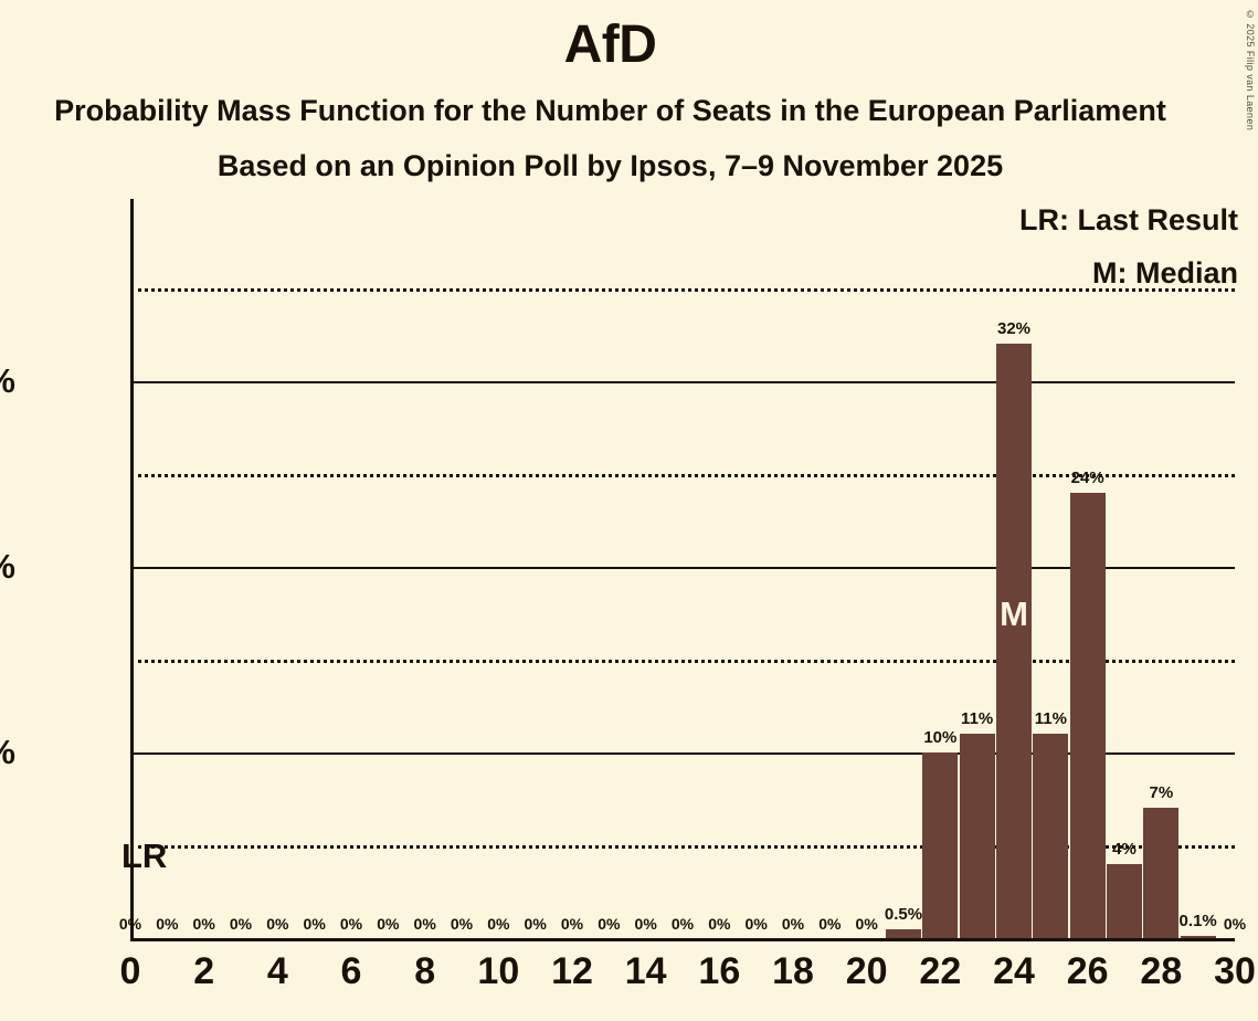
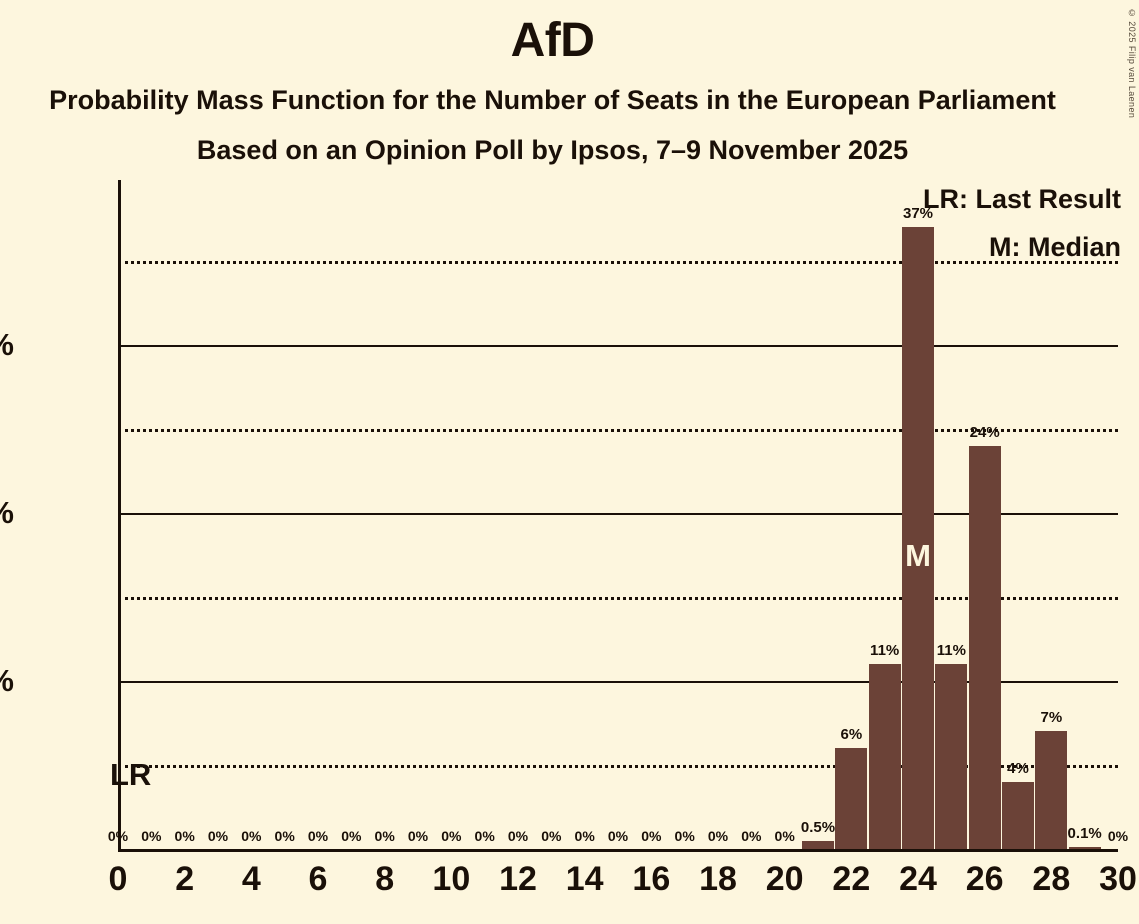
22: 10% -> 6%
24: 32% -> 37%
